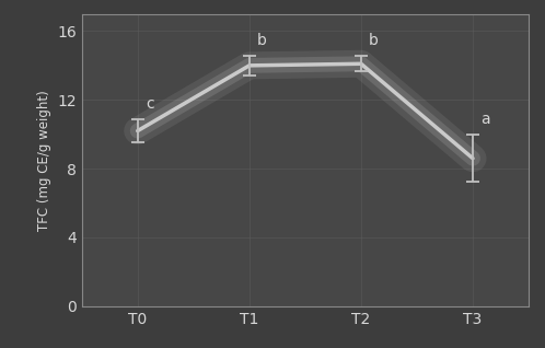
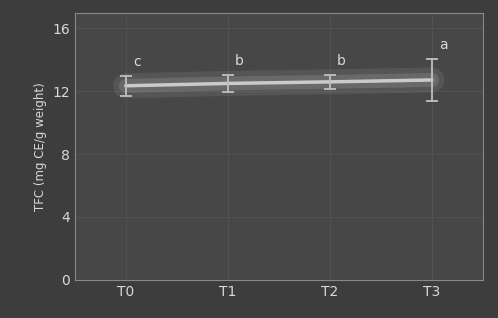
T0: 10.2 -> 12.3
T1: 14.0 -> 12.5
T2: 14.1 -> 12.6
T3: 8.6 -> 12.7
